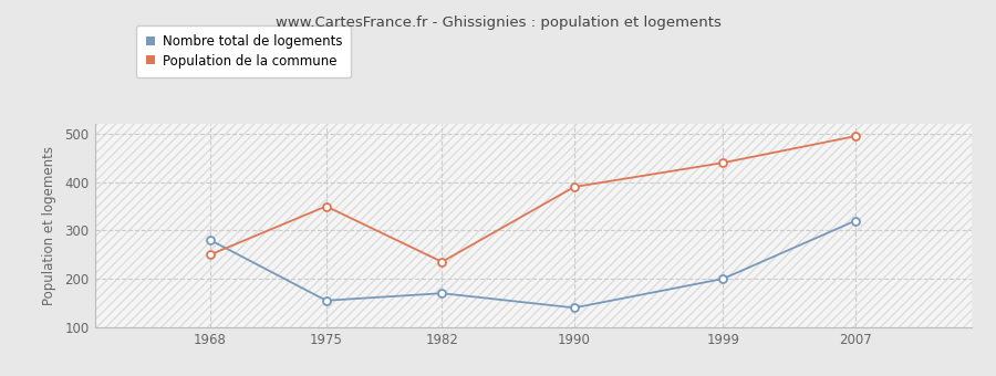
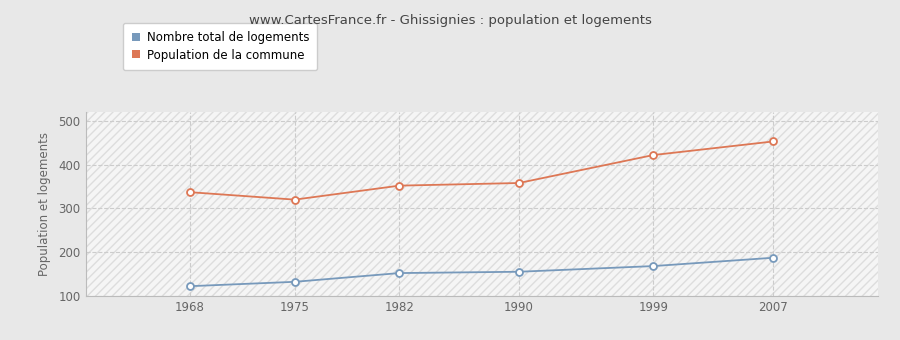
Nombre total de logements/1968: 280 -> 122
Population de la commune/1968: 250 -> 337
Nombre total de logements/1975: 155 -> 132
Population de la commune/1975: 350 -> 320
Nombre total de logements/1982: 170 -> 152
Population de la commune/1982: 235 -> 352
Nombre total de logements/1990: 140 -> 155
Population de la commune/1990: 390 -> 358
Nombre total de logements/1999: 200 -> 168
Population de la commune/1999: 440 -> 422
Nombre total de logements/2007: 320 -> 187
Population de la commune/2007: 495 -> 453
